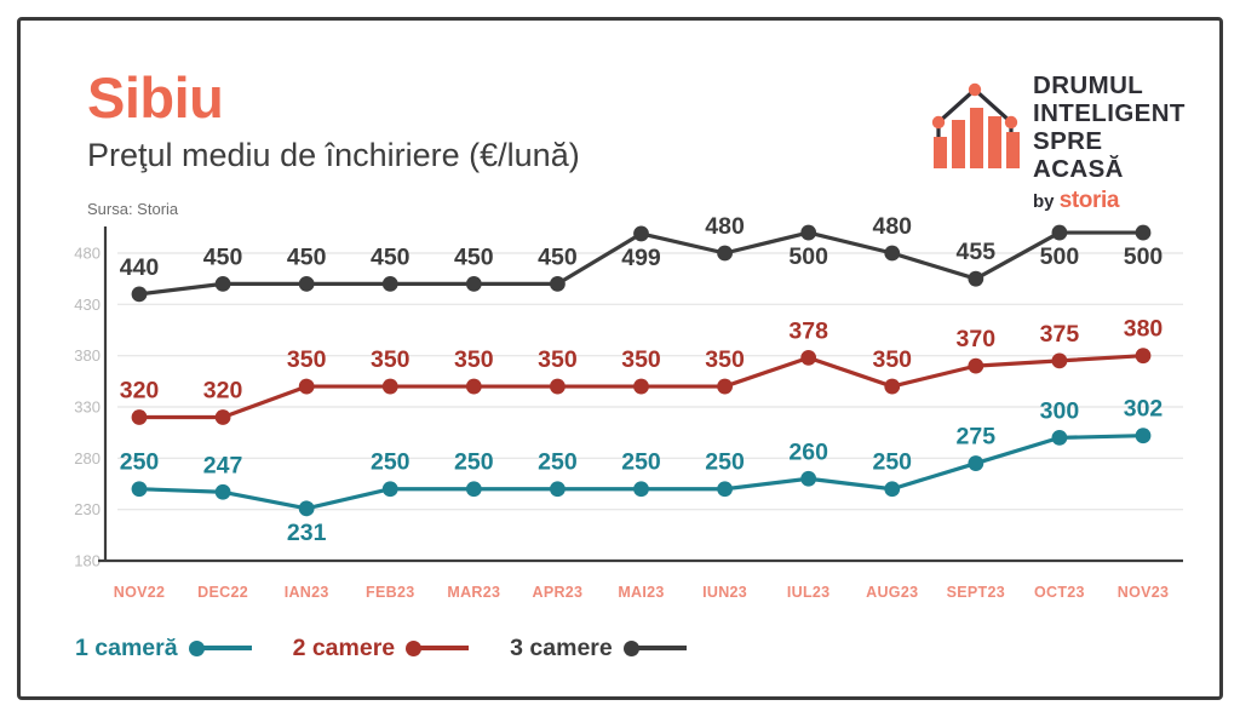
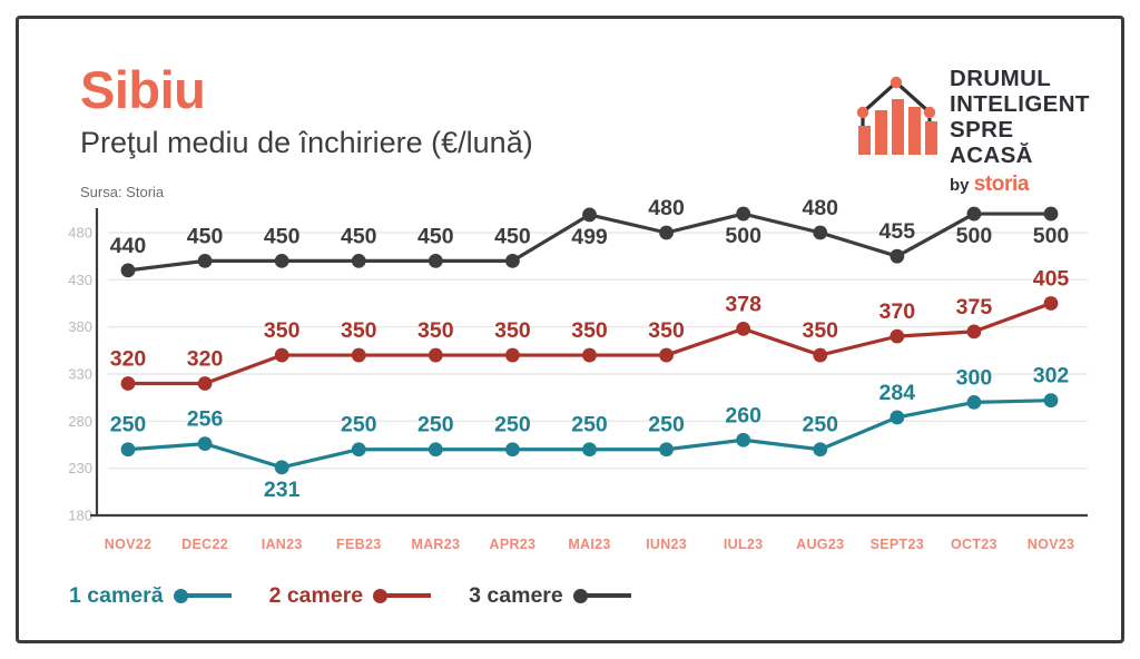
1 cameră/DEC22: 247 -> 256
1 cameră/SEPT23: 275 -> 284
2 camere/NOV23: 380 -> 405
